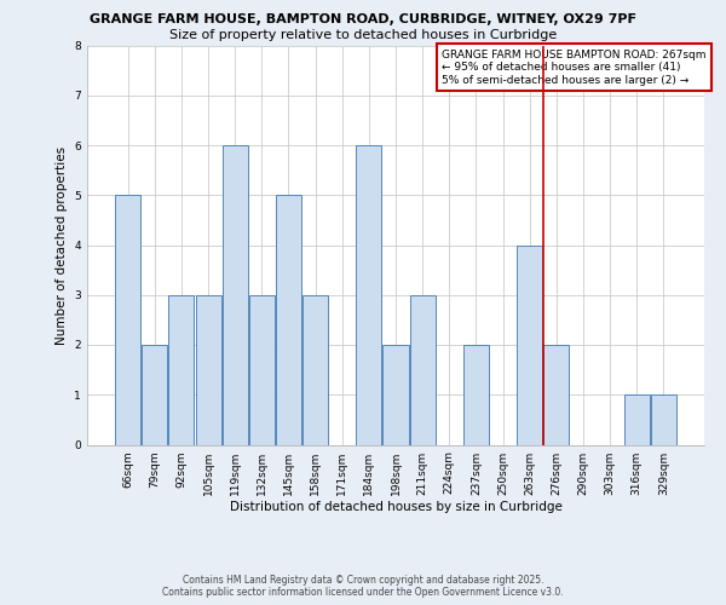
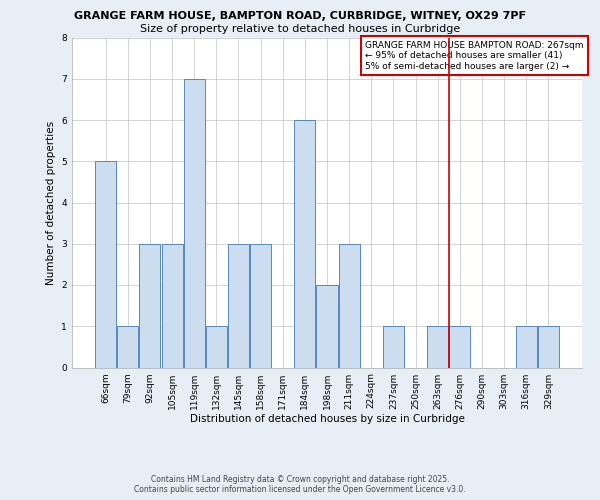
79sqm: 2 -> 1
119sqm: 6 -> 7
132sqm: 3 -> 1
145sqm: 5 -> 3
237sqm: 2 -> 1
263sqm: 4 -> 1
276sqm: 2 -> 1
